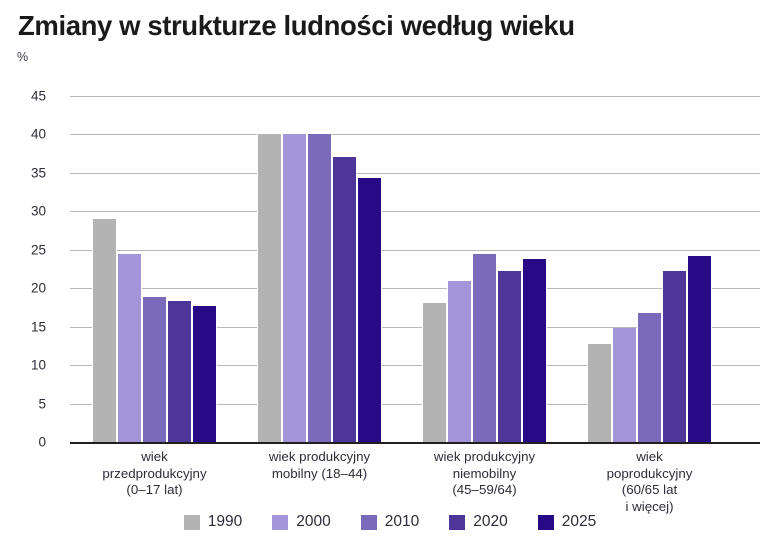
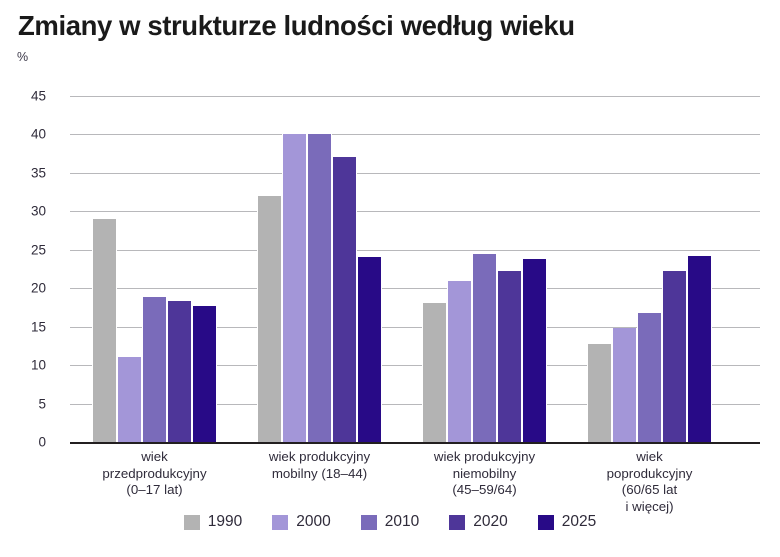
2000/wiek przedprodukcyjny (0–17 lat): 24 -> 11
1990/wiek produkcyjny mobilny (18–44): 40 -> 32
2025/wiek produkcyjny mobilny (18–44): 34 -> 24
